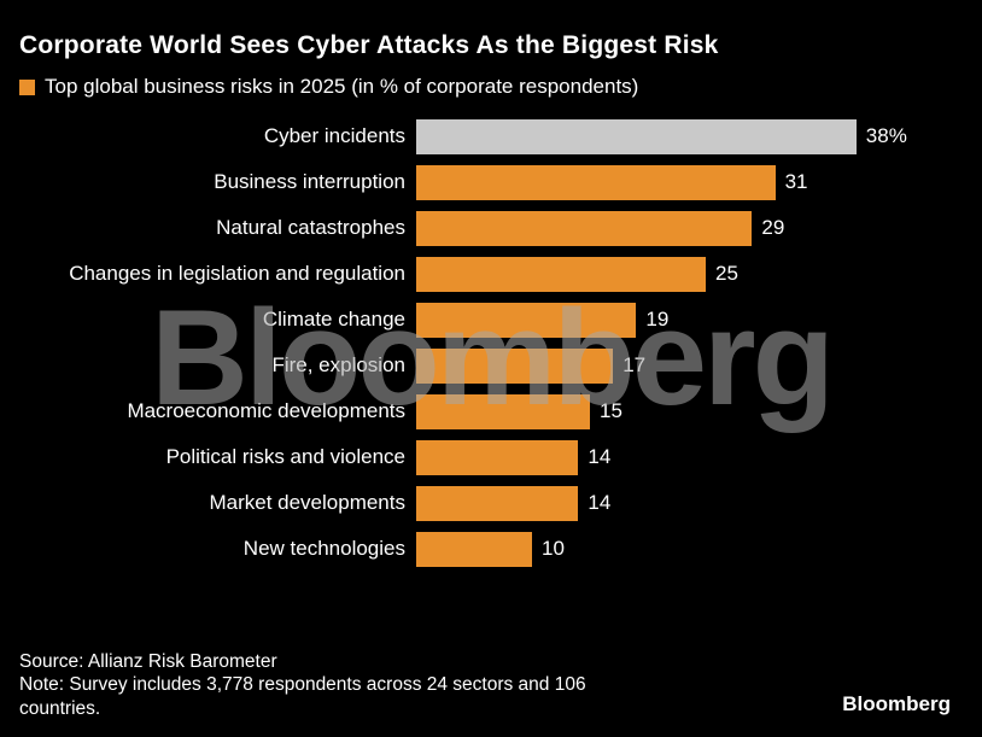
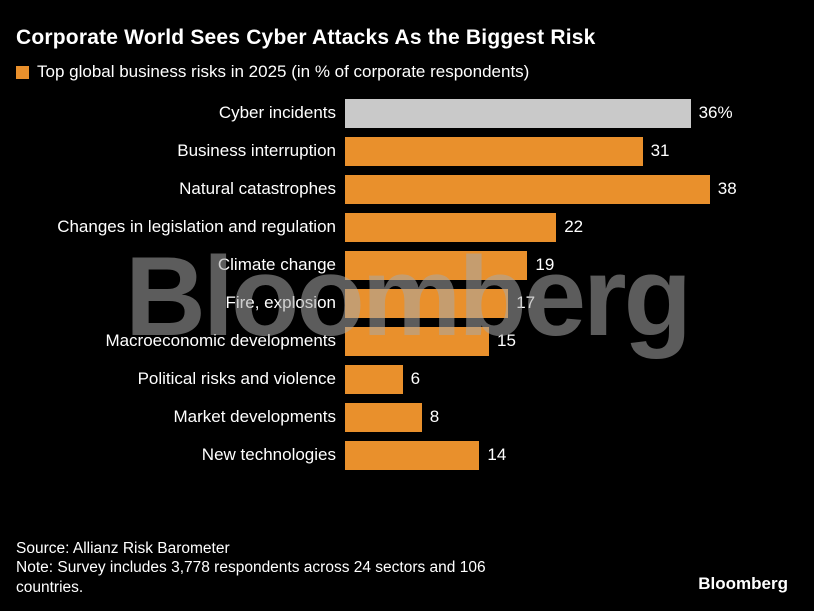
Cyber incidents: 38% -> 36%
Natural catastrophes: 29 -> 38
Changes in legislation and regulation: 25 -> 22
Political risks and violence: 14 -> 6
Market developments: 14 -> 8
New technologies: 10 -> 14
